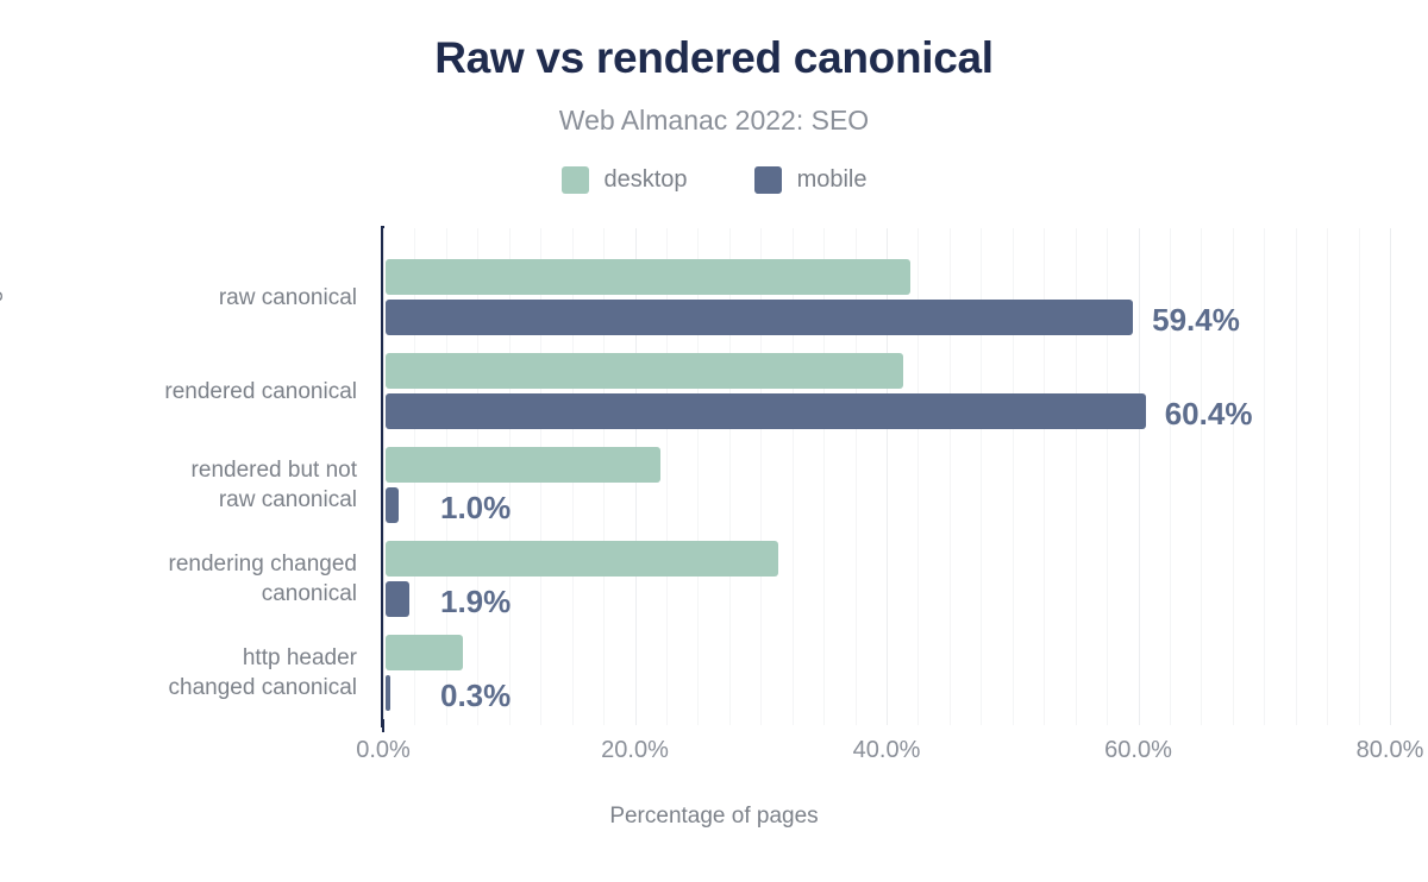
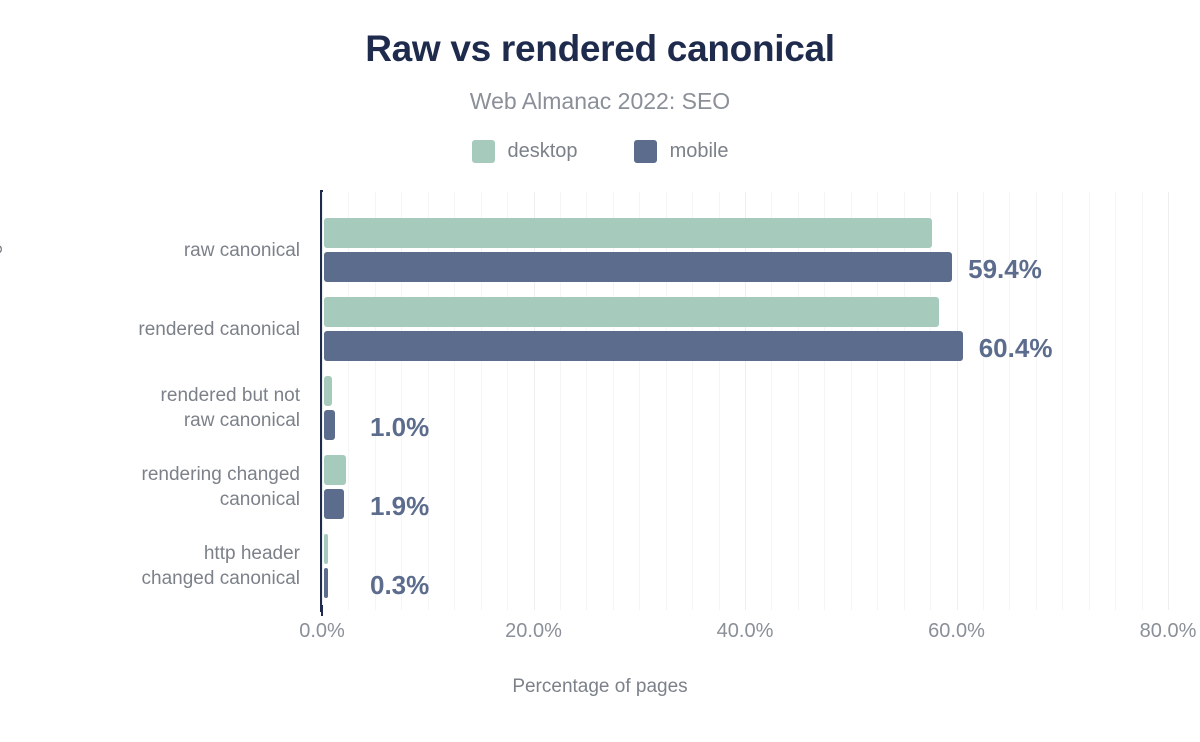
desktop/raw canonical: 41.7% -> 57.5%
desktop/rendered canonical: 41.1% -> 58.2%
desktop/rendered but not raw canonical: 21.8% -> 0.8%
desktop/rendering changed canonical: 31.2% -> 2.1%
desktop/http header changed canonical: 6.1% -> 0.2%
